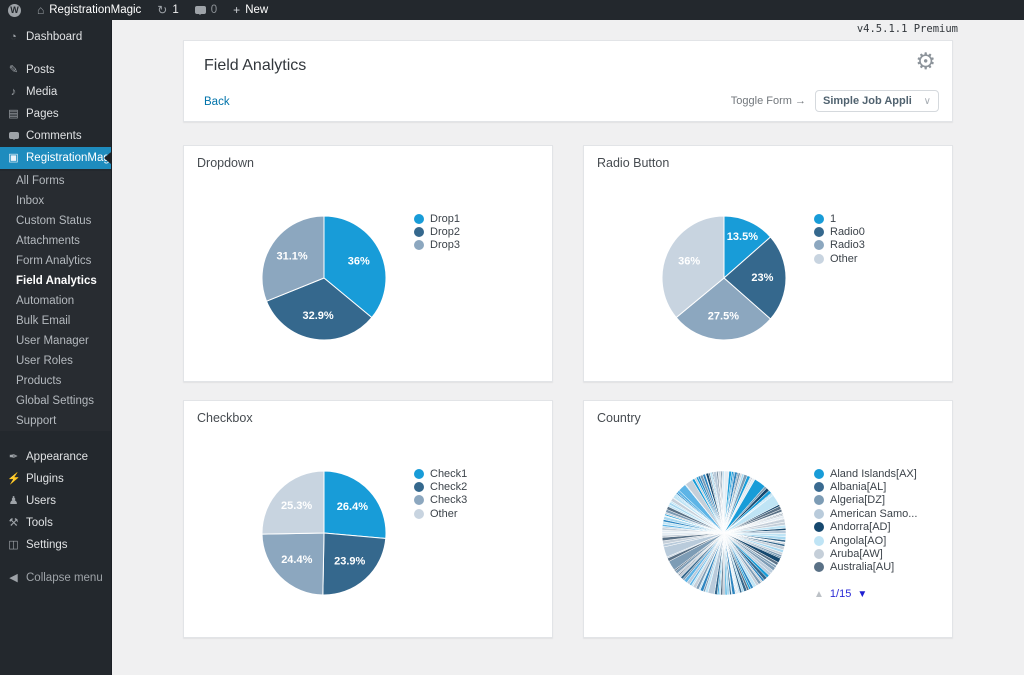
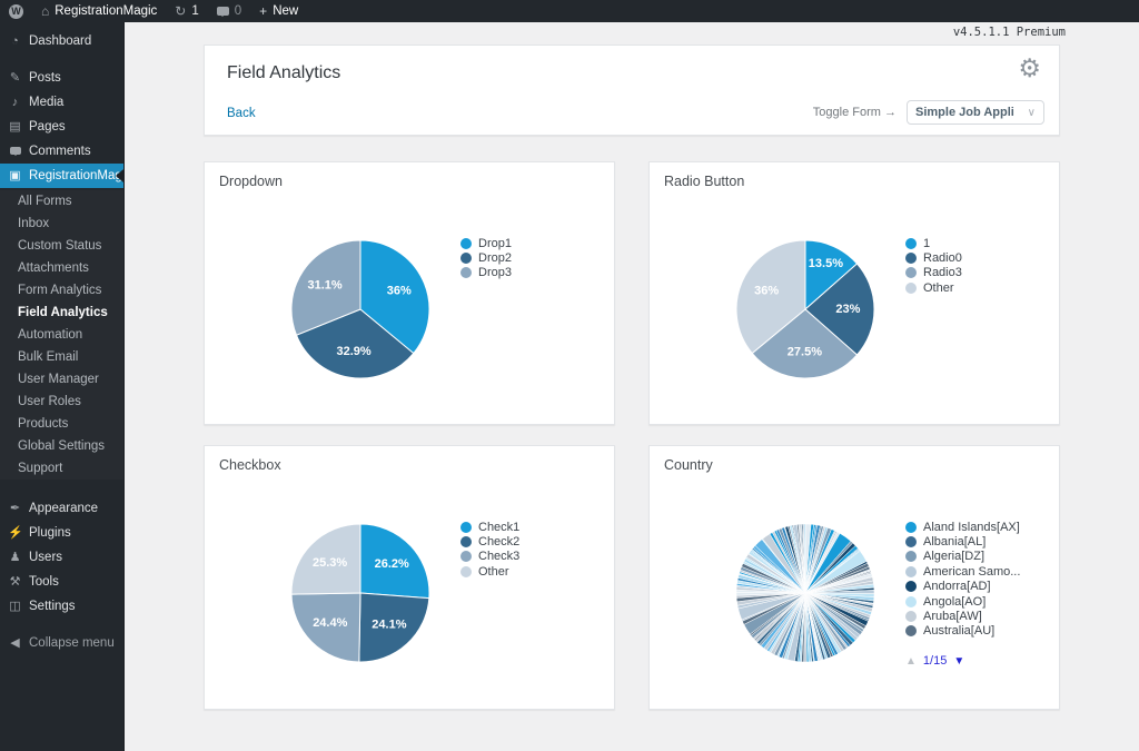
Checkbox/Check1: 26.4% -> 26.2%
Checkbox/Check2: 23.9% -> 24.1%
